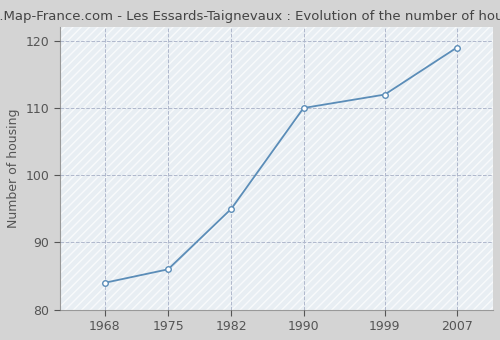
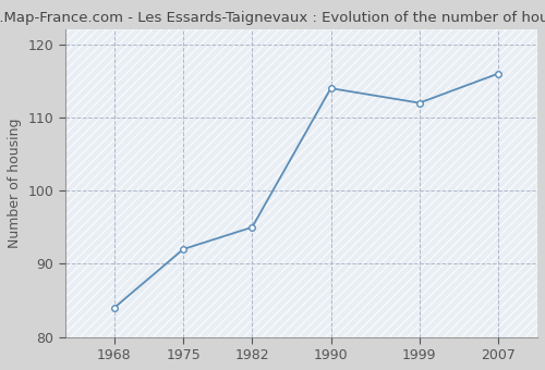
1975: 86 -> 92
1990: 110 -> 114
2007: 119 -> 116
